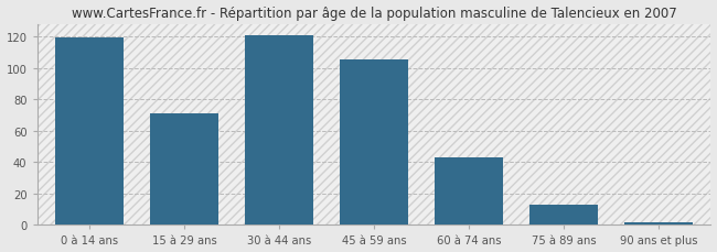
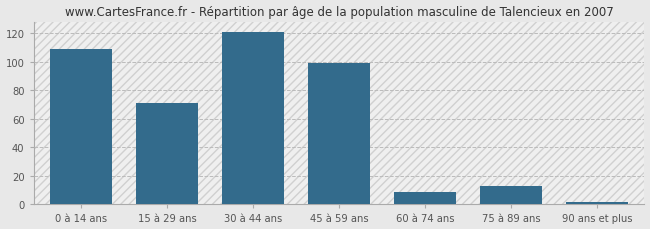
0 à 14 ans: 119 -> 109
45 à 59 ans: 105 -> 99
60 à 74 ans: 43 -> 9
